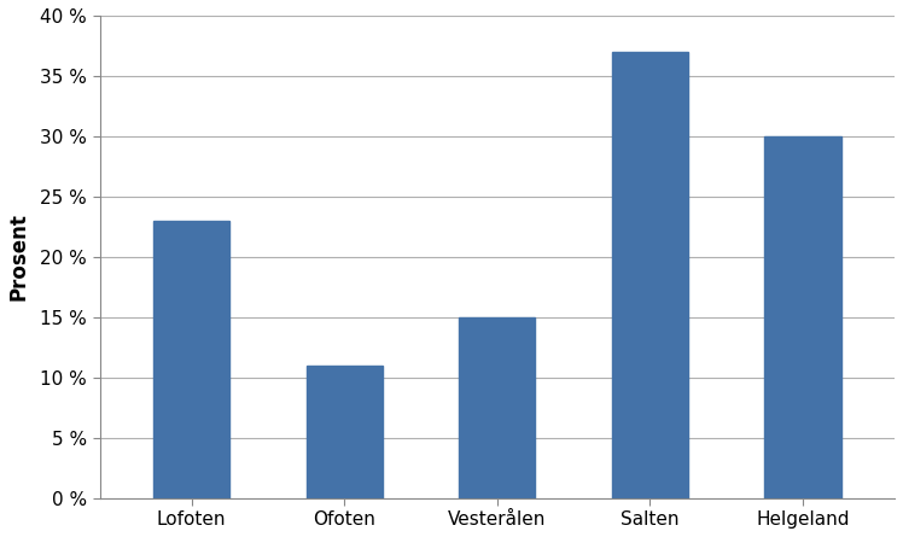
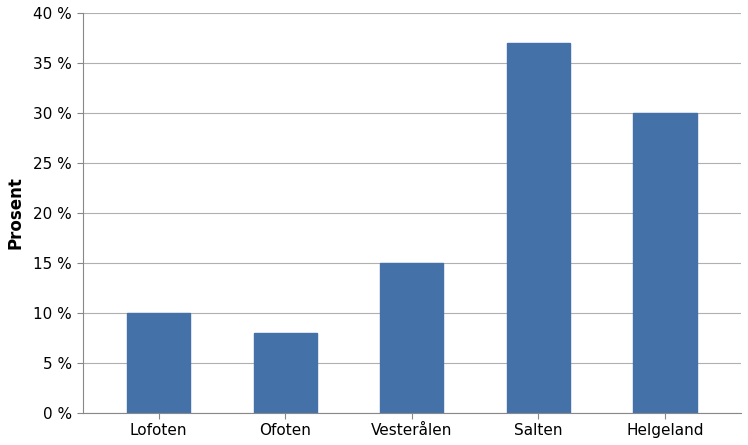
Lofoten: 23 % -> 10 %
Ofoten: 11 % -> 8 %
